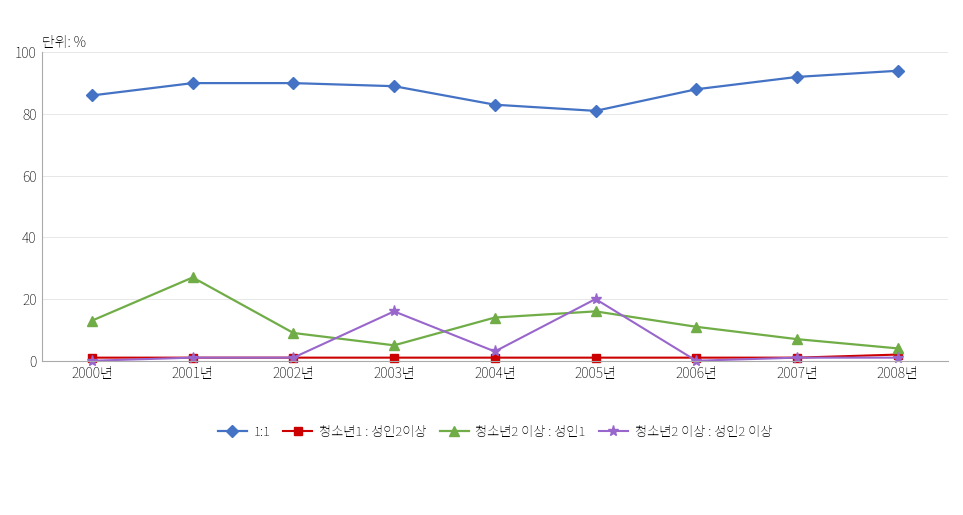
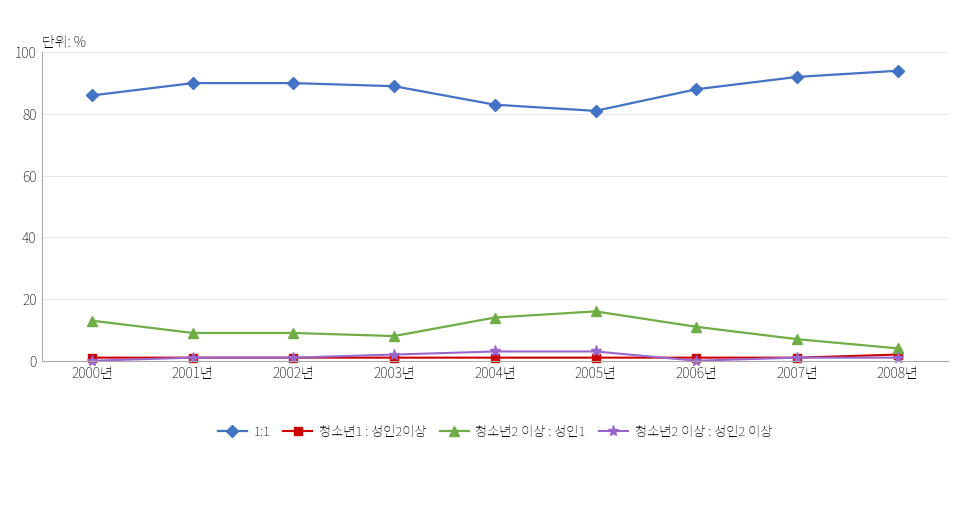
청소년2 이상 : 성인1/2001년: 27 -> 9
청소년2 이상 : 성인1/2003년: 5 -> 8
청소년2 이상 : 성인2 이상/2003년: 16 -> 2
청소년2 이상 : 성인2 이상/2005년: 20 -> 3
